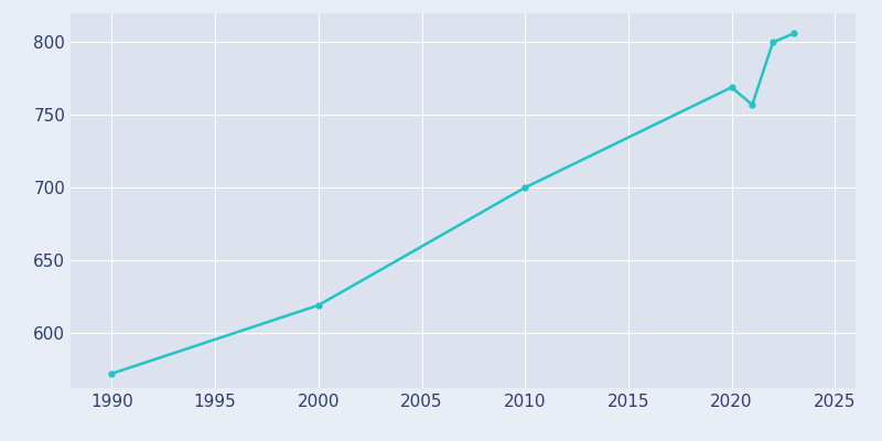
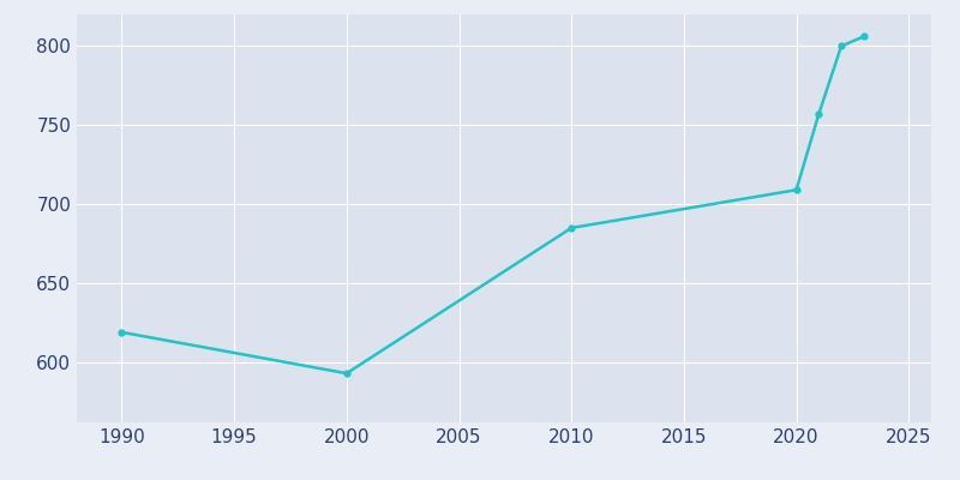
1990: 572 -> 619
2000: 619 -> 593
2010: 700 -> 685
2020: 769 -> 709
